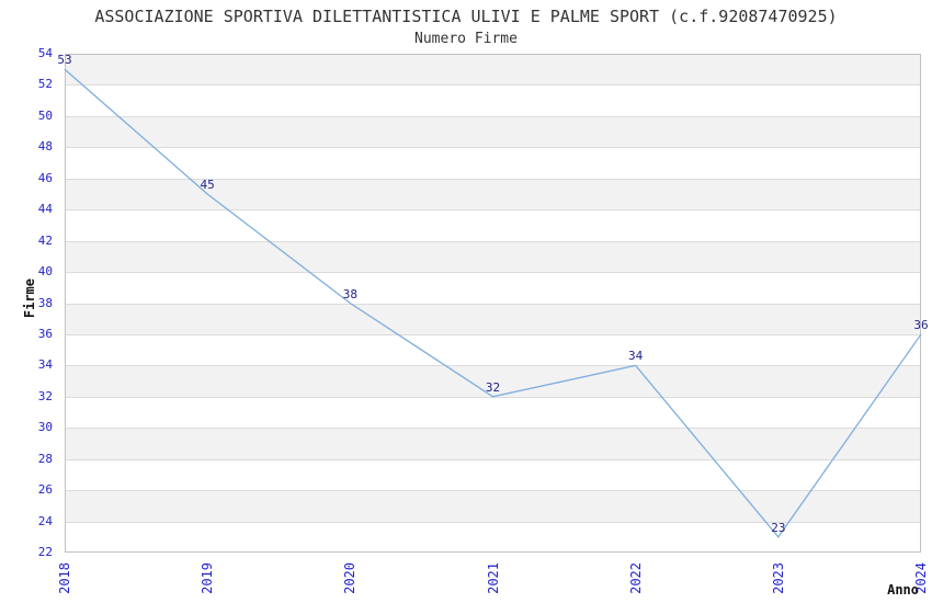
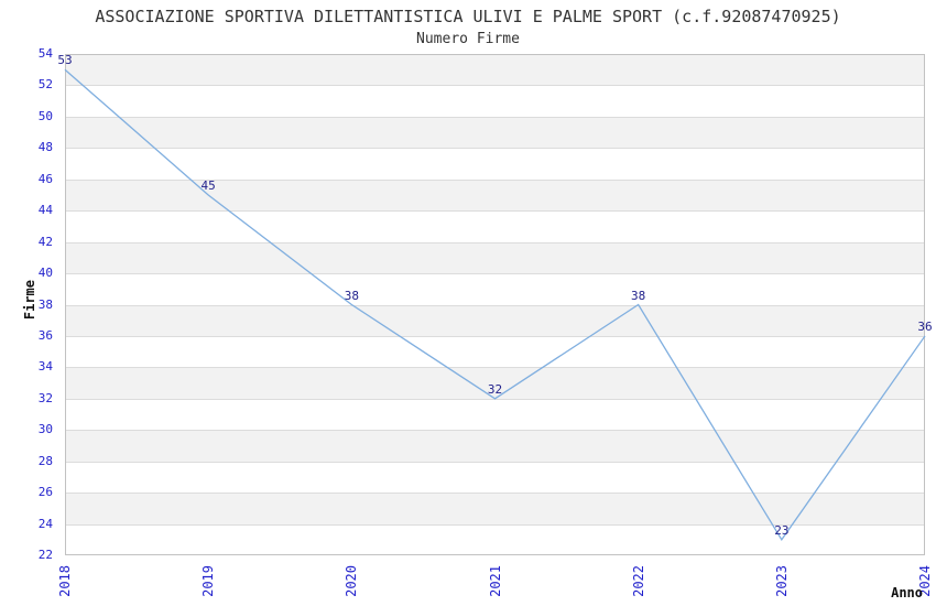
2022: 34 -> 38
